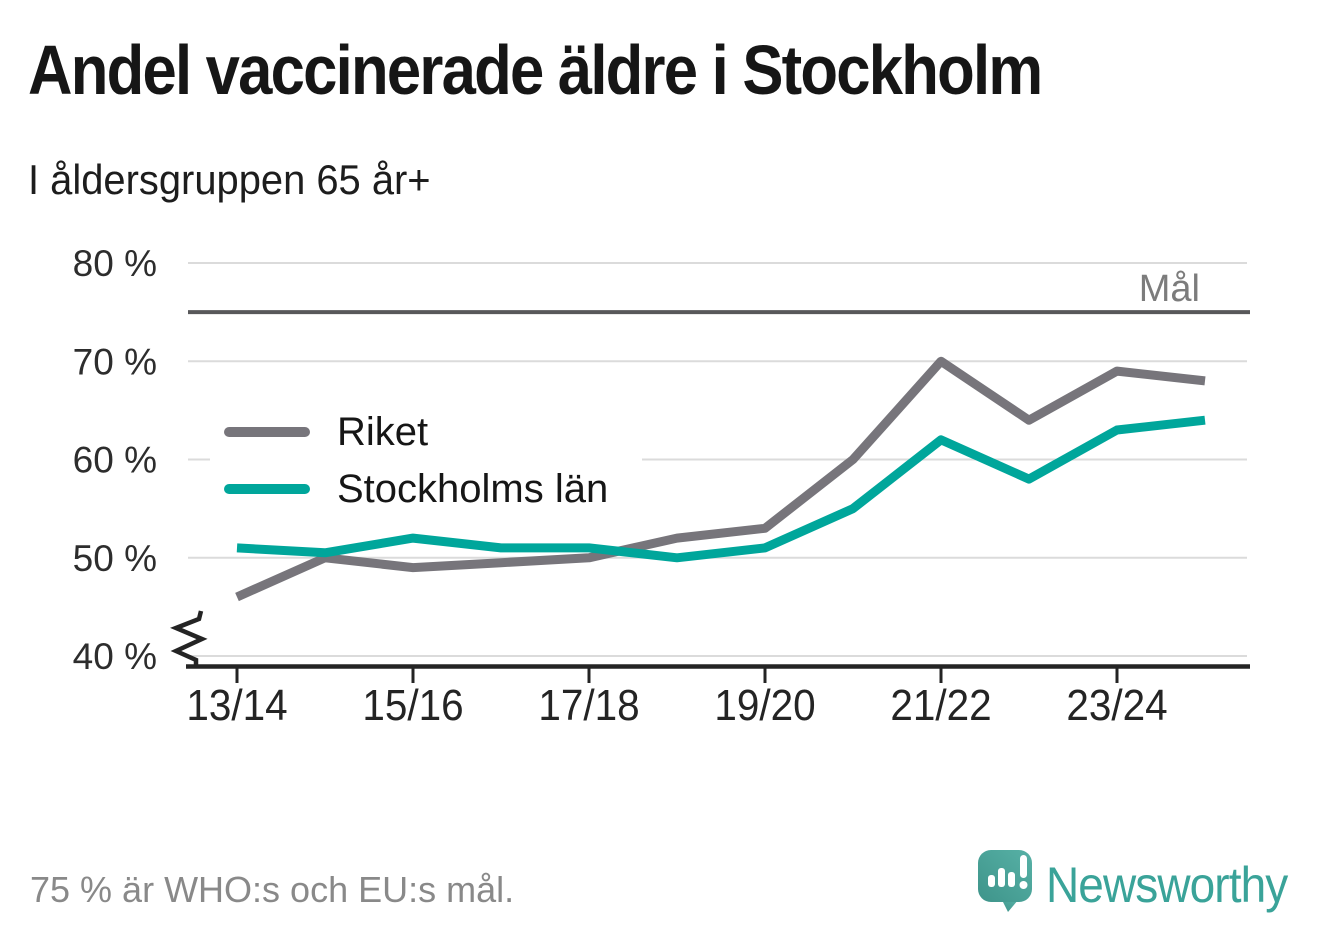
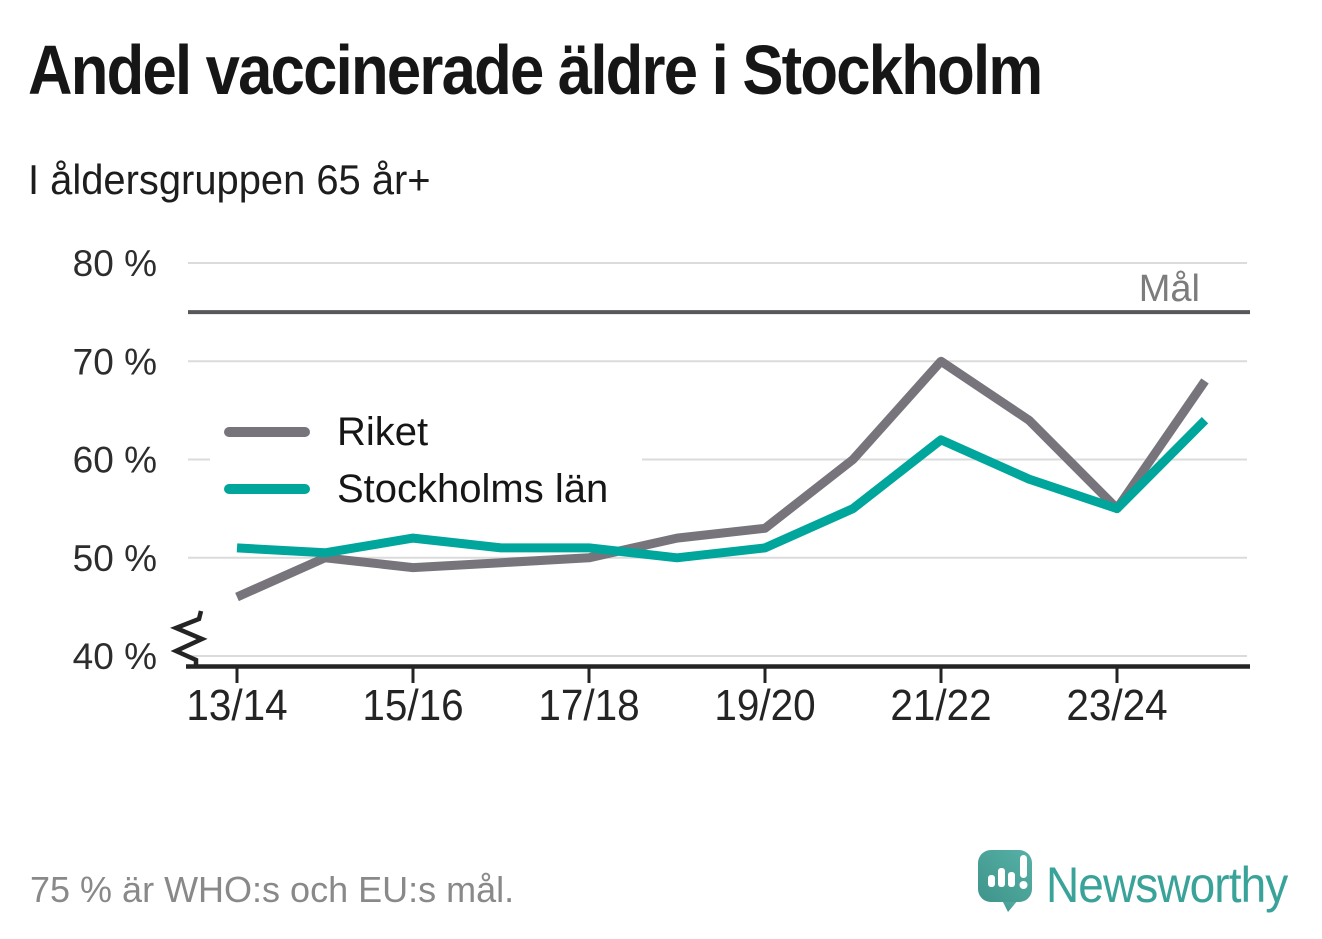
Riket/23/24: 69% -> 55%
Stockholms län/23/24: 63% -> 55%
